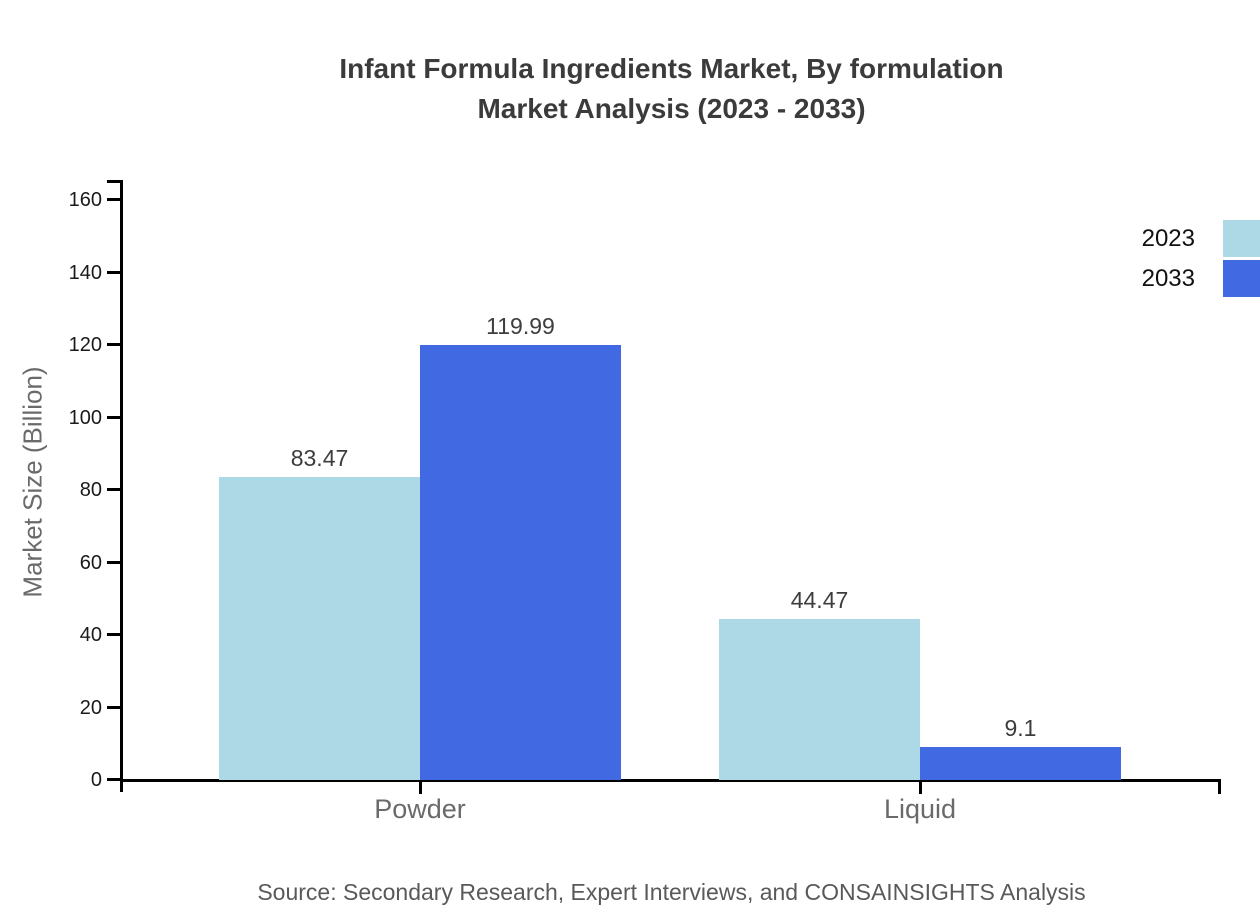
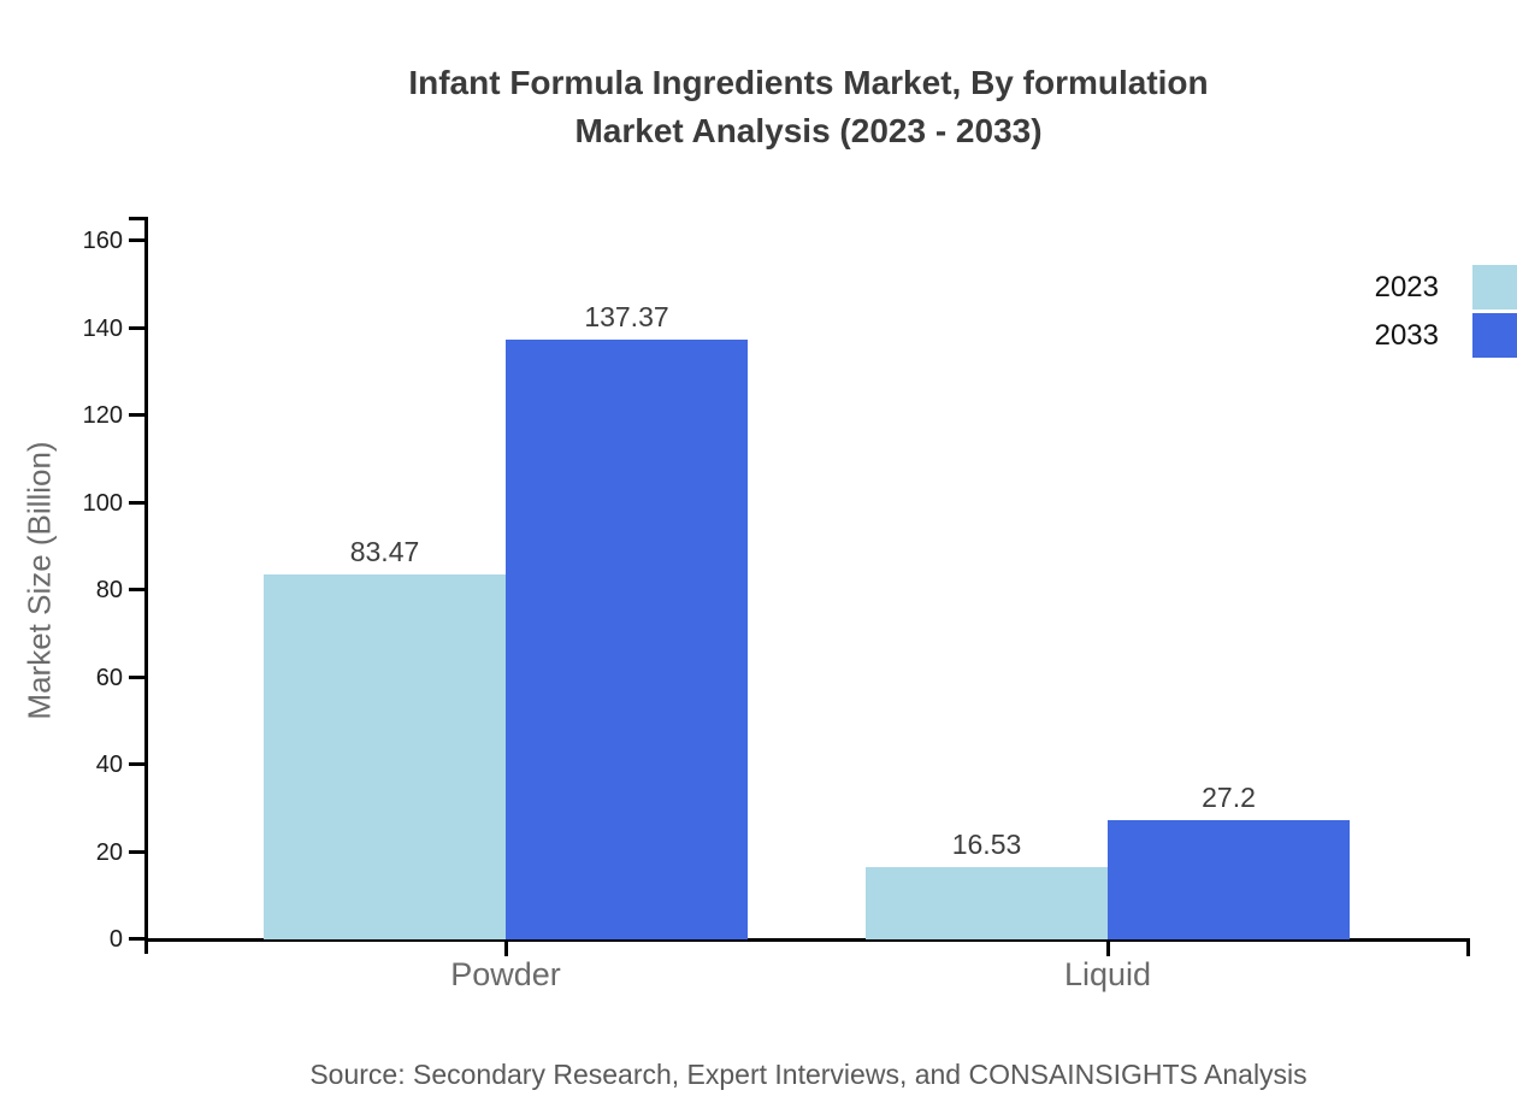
2033/Powder: 119.99 -> 137.37
2023/Liquid: 44.47 -> 16.53
2033/Liquid: 9.1 -> 27.2
